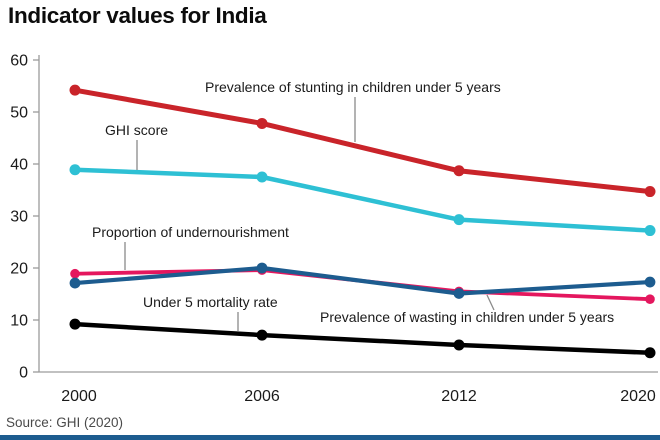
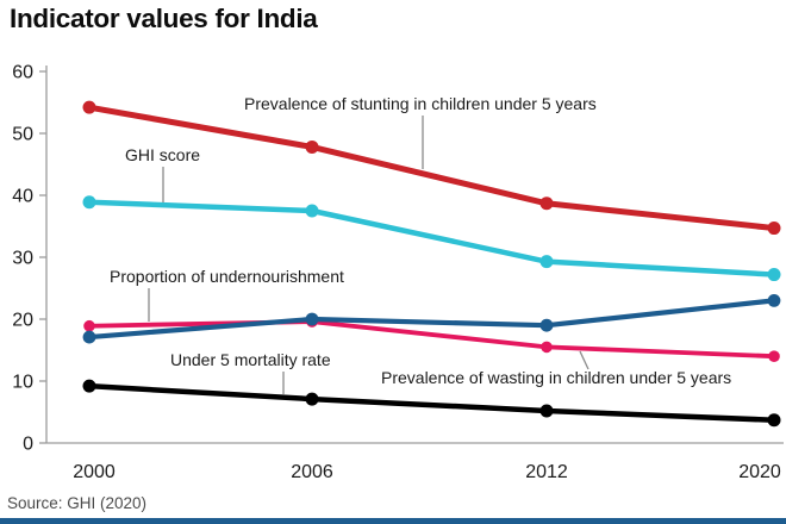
Prevalence of wasting in children under 5 years/2012: 15 -> 19
Prevalence of wasting in children under 5 years/2020: 17 -> 23
